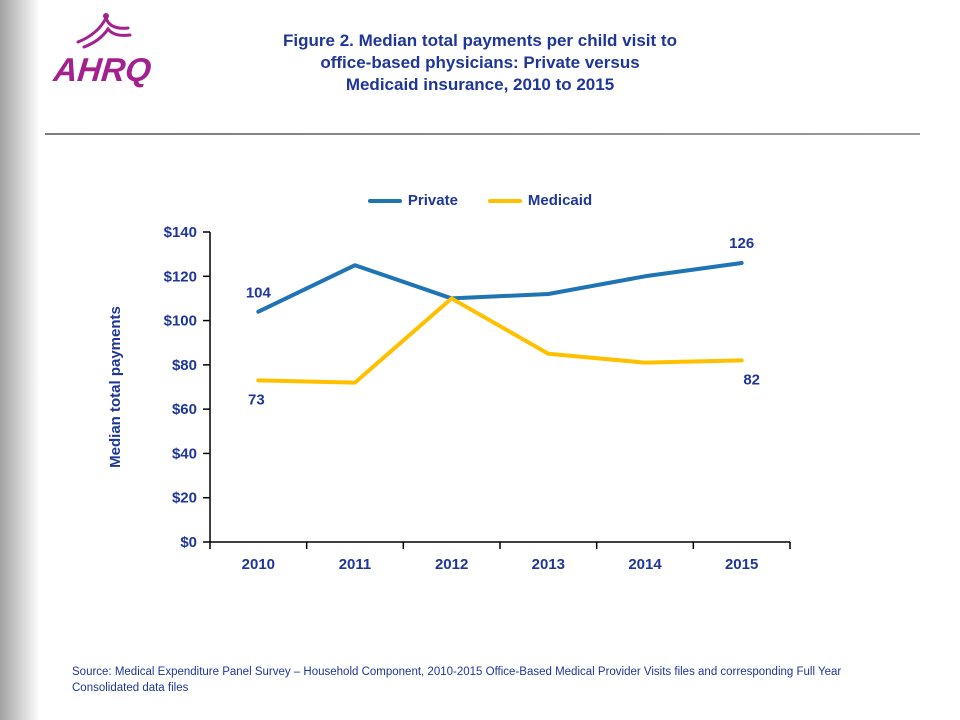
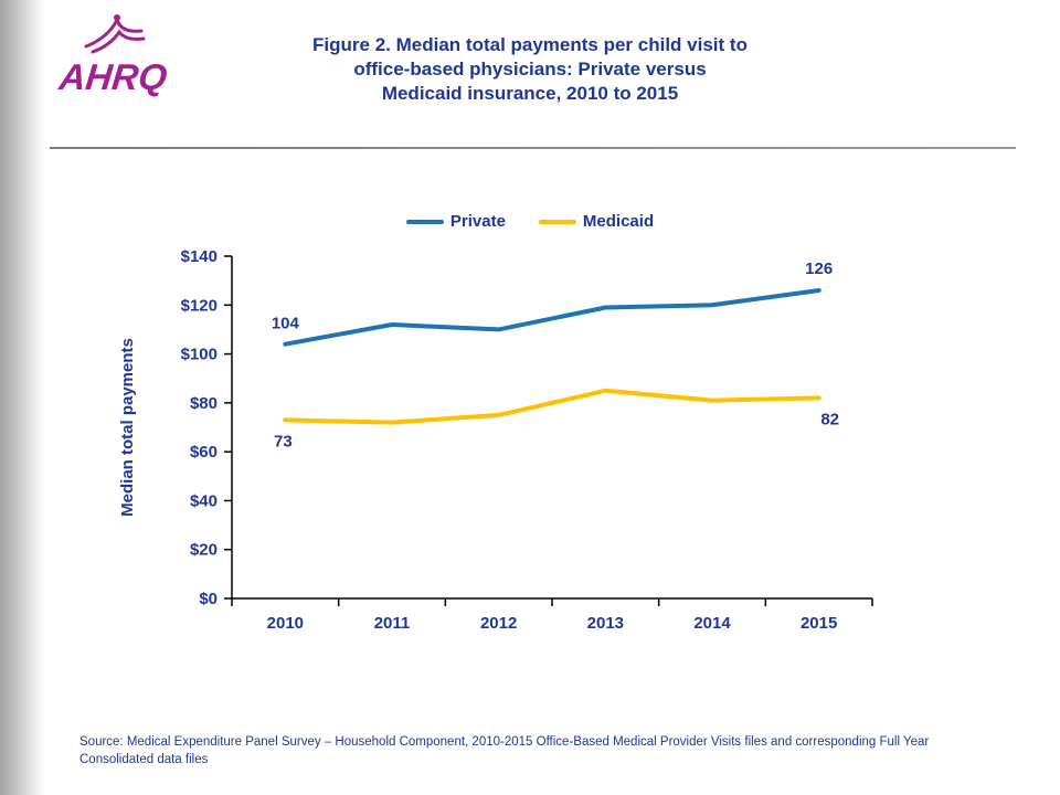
Private/2011: $125 -> $112
Medicaid/2012: $110 -> $75
Private/2013: $112 -> $119
